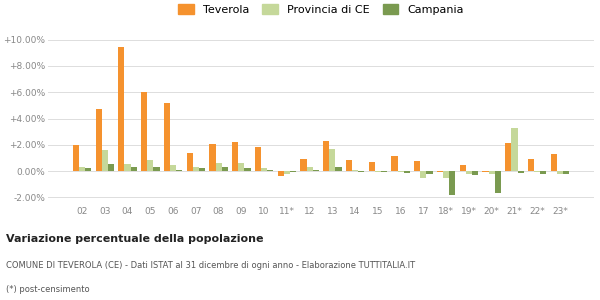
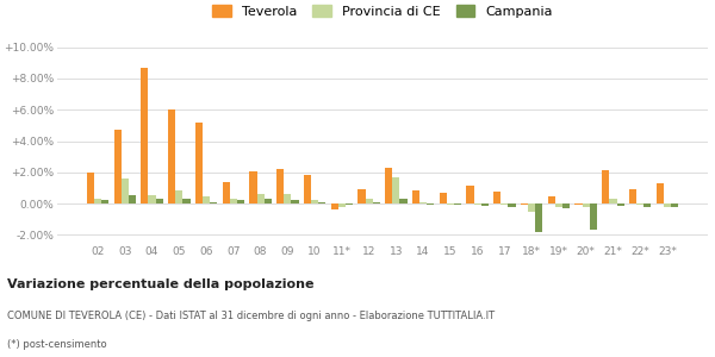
Teverola/04: 9.4% -> 8.7%
Provincia di CE/17: -0.5% -> -0.1%
Provincia di CE/21*: 3.3% -> 0.3%
